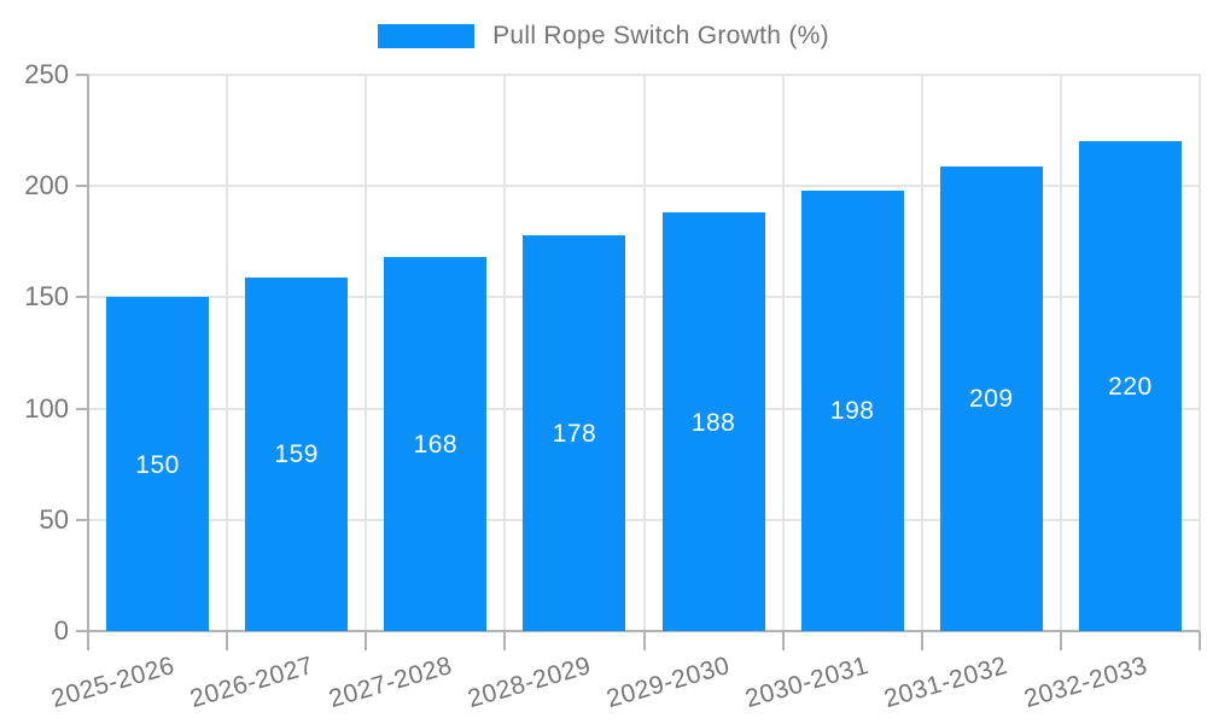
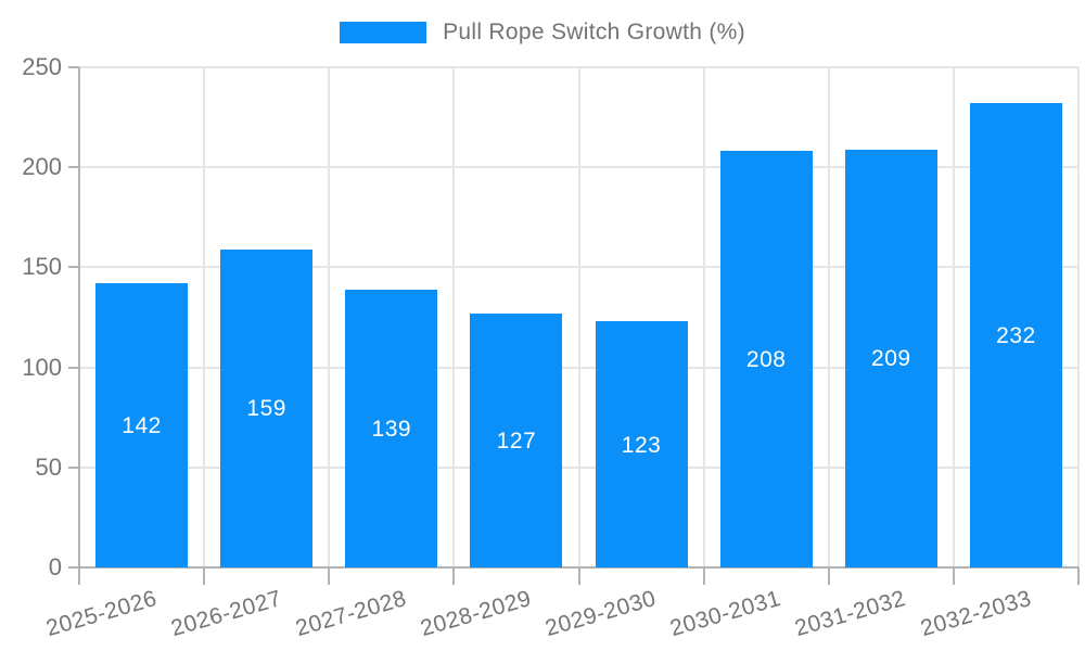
2025-2026: 150 -> 142
2027-2028: 168 -> 139
2028-2029: 178 -> 127
2029-2030: 188 -> 123
2030-2031: 198 -> 208
2032-2033: 220 -> 232
